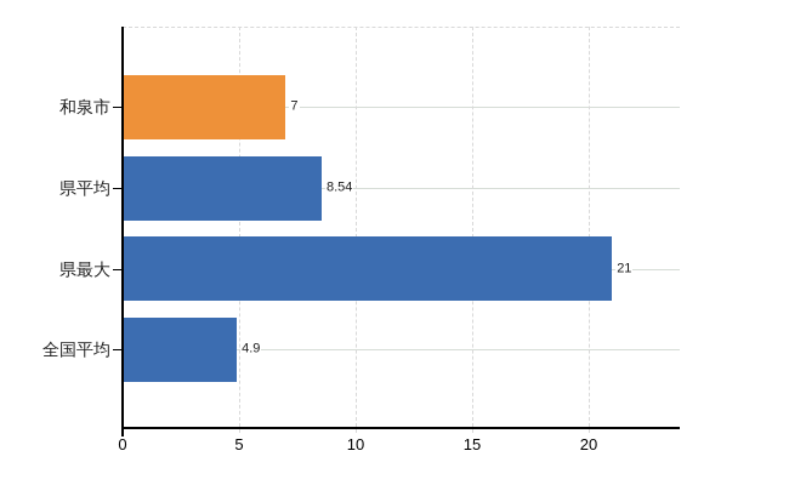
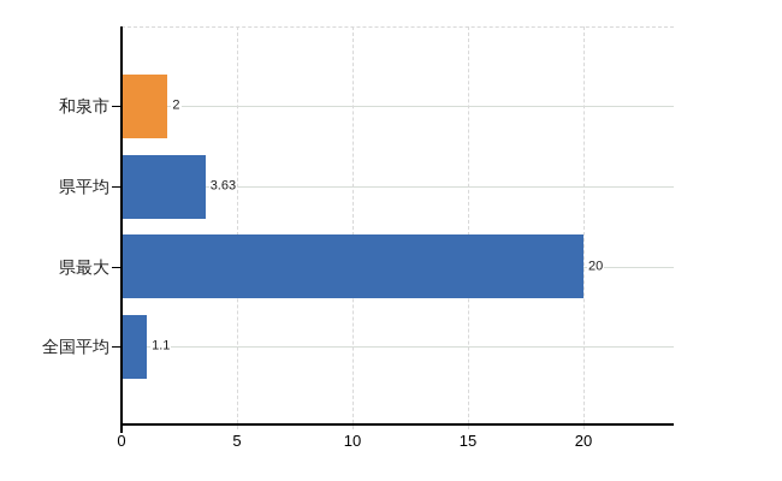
和泉市: 7 -> 2
県平均: 8.54 -> 3.63
県最大: 21 -> 20
全国平均: 4.9 -> 1.1
